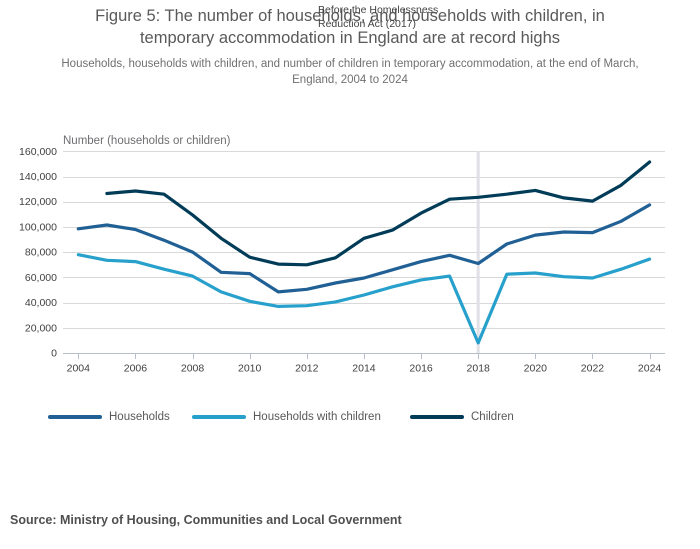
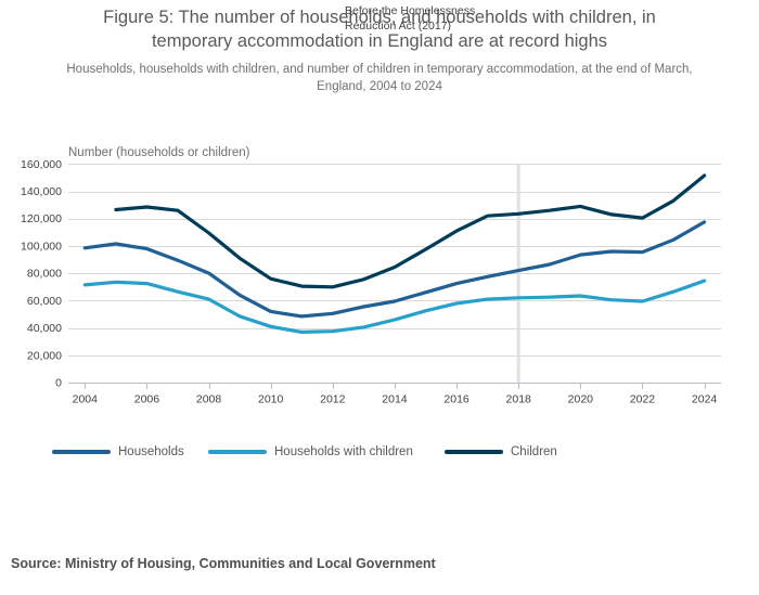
Households with children/2004: 78000 -> 72000
Households/2010: 63000 -> 52000
Children/2014: 91000 -> 84000
Households/2018: 71000 -> 82000
Households with children/2018: 8000 -> 62000
